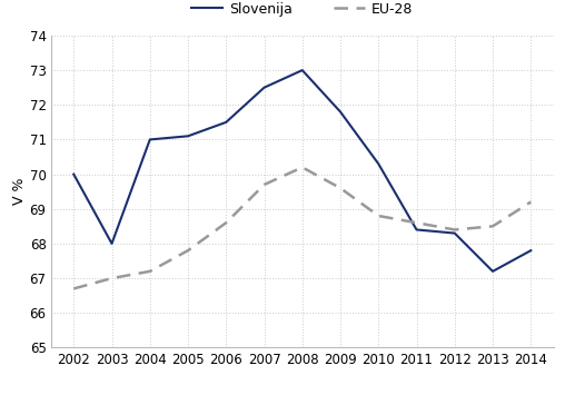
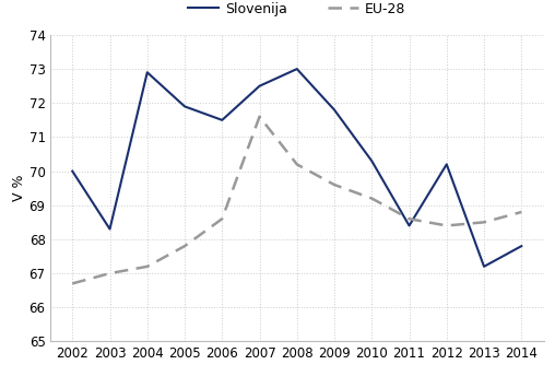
Slovenija/2003: 68.0 -> 68.3
Slovenija/2004: 71.0 -> 72.9
Slovenija/2005: 71.1 -> 71.9
EU-28/2007: 69.7 -> 71.6
EU-28/2010: 68.8 -> 69.2
Slovenija/2012: 68.3 -> 70.2
EU-28/2014: 69.2 -> 68.8
